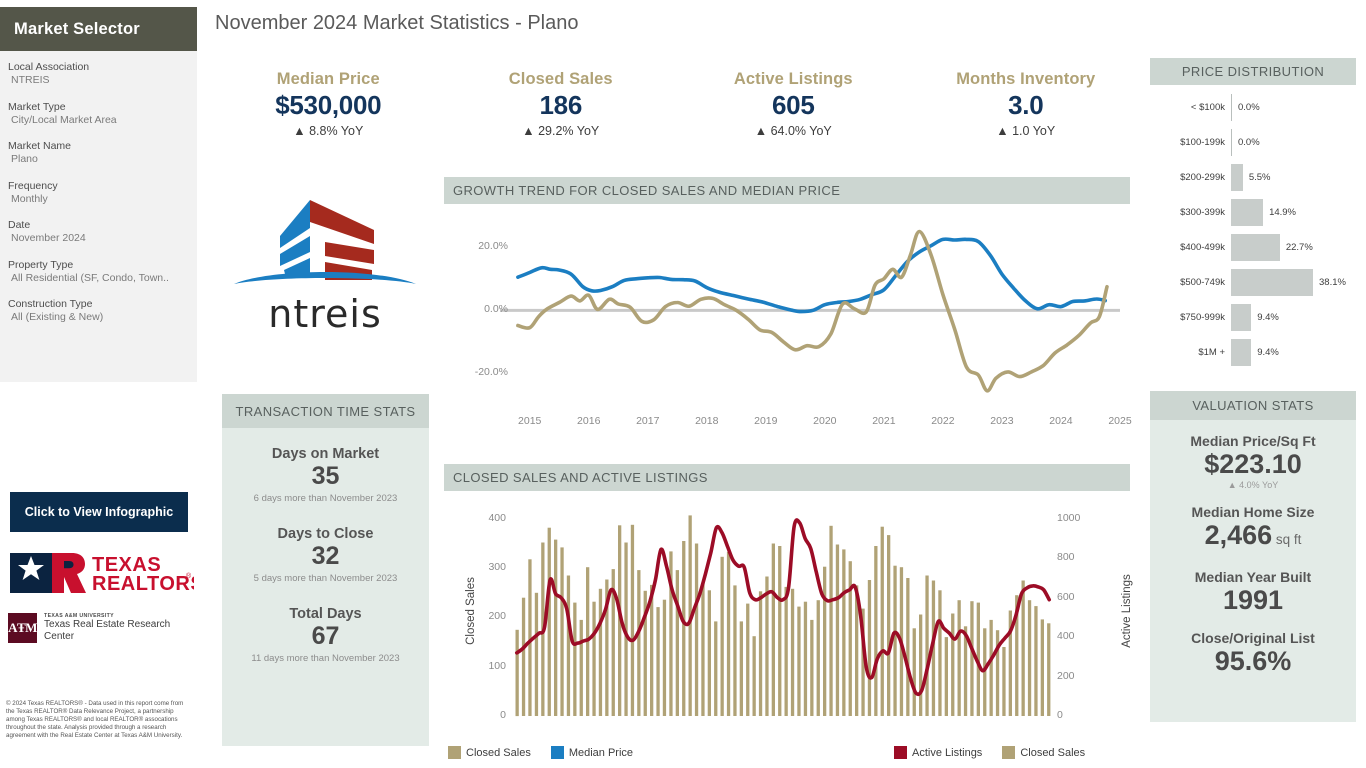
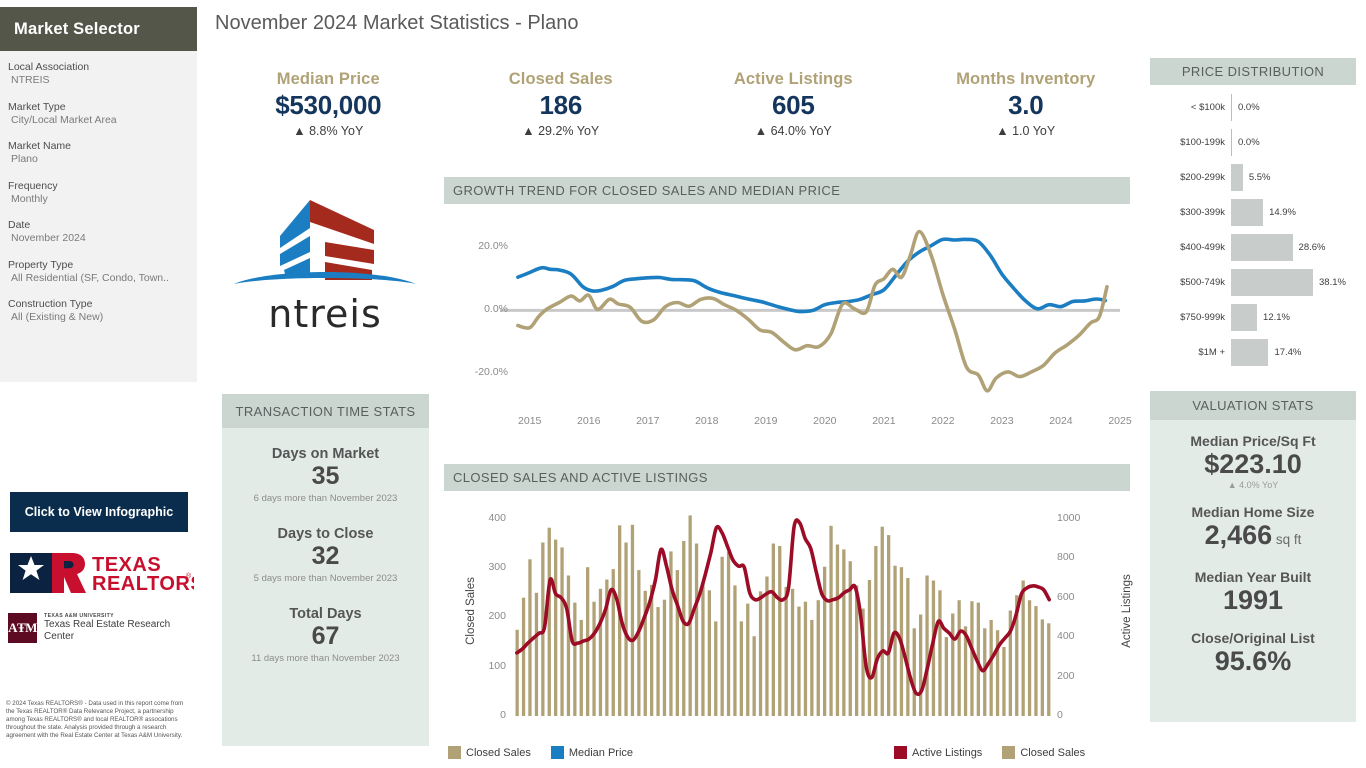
PRICE DISTRIBUTION/$400-499k: 22.7% -> 28.6%
PRICE DISTRIBUTION/$750-999k: 9.4% -> 12.1%
PRICE DISTRIBUTION/$1M +: 9.4% -> 17.4%
